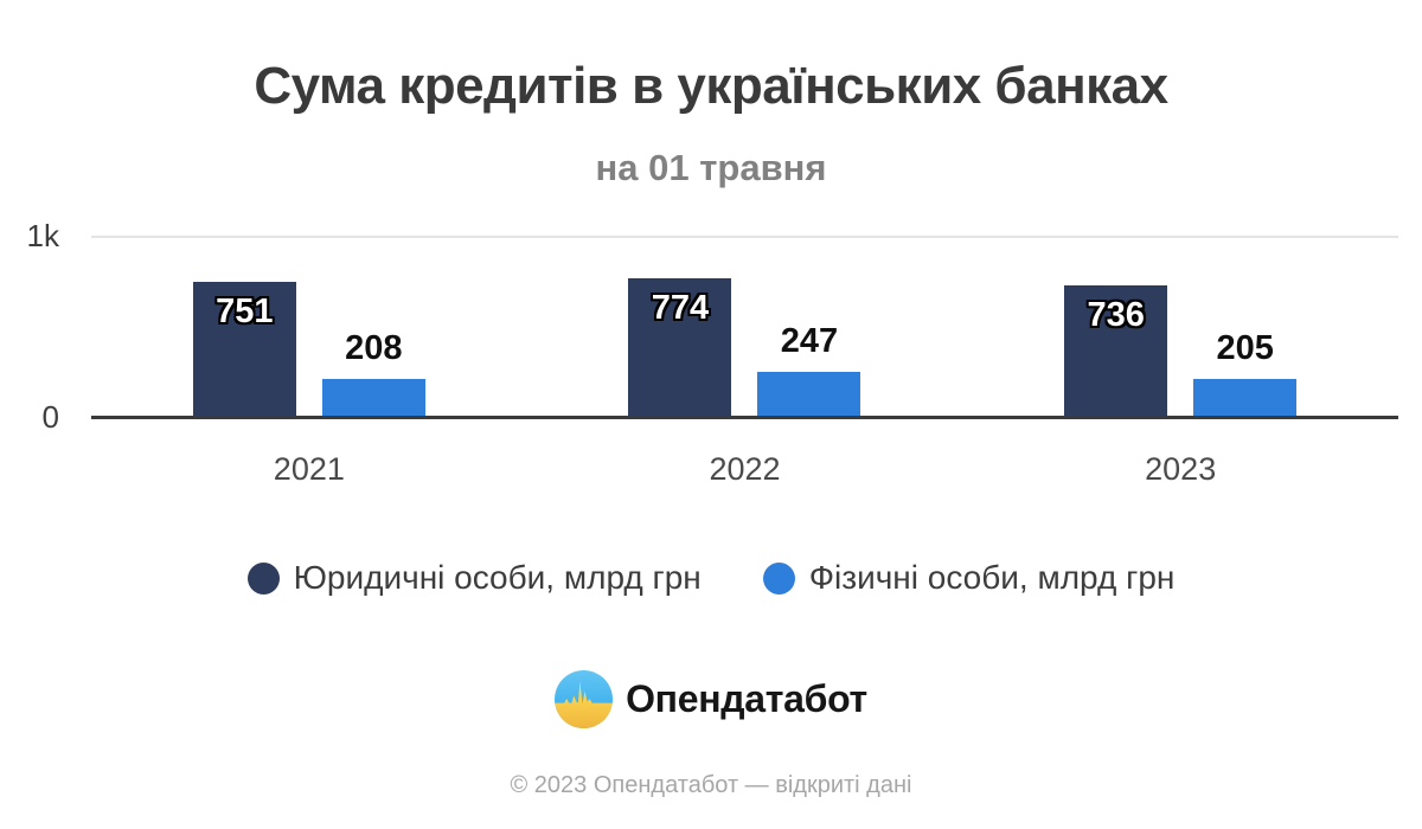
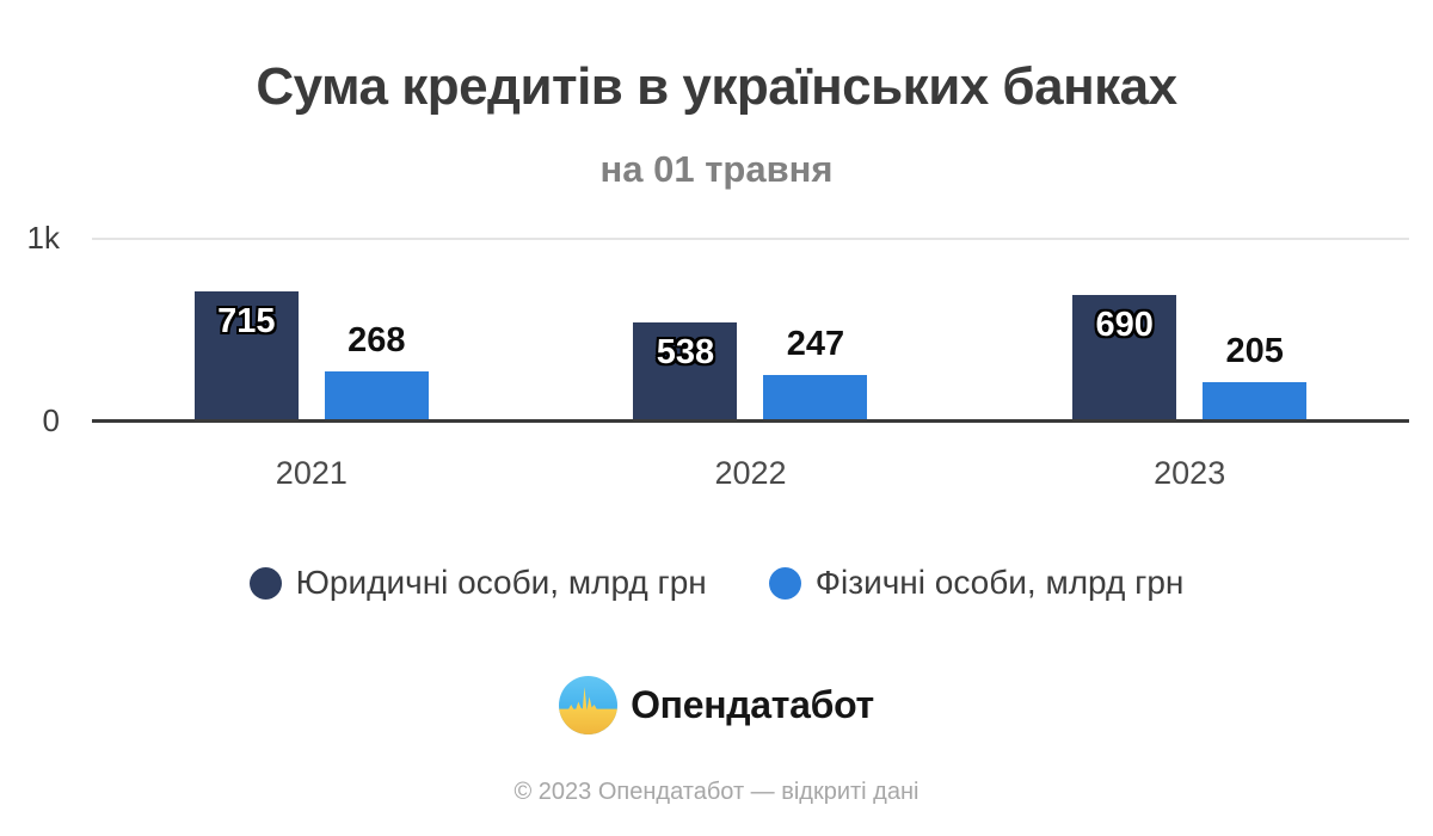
Юридичні особи, млрд грн/2021: 751 -> 715
Фізичні особи, млрд грн/2021: 208 -> 268
Юридичні особи, млрд грн/2022: 774 -> 538
Юридичні особи, млрд грн/2023: 736 -> 690
